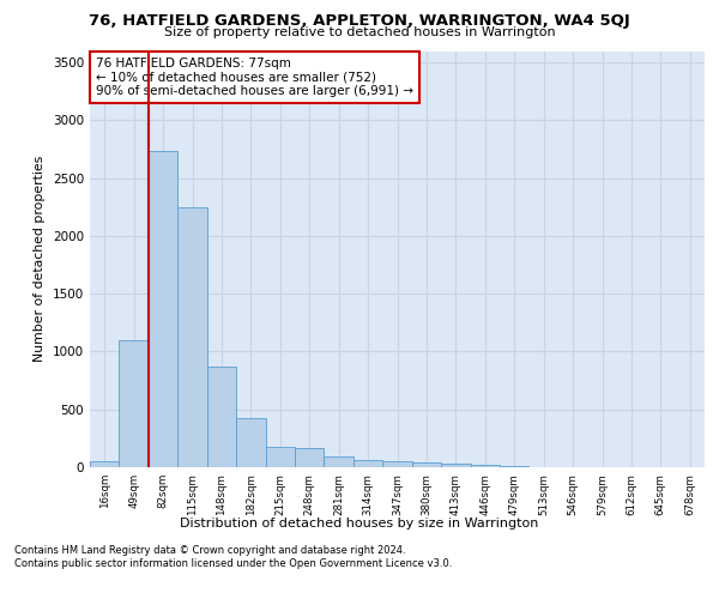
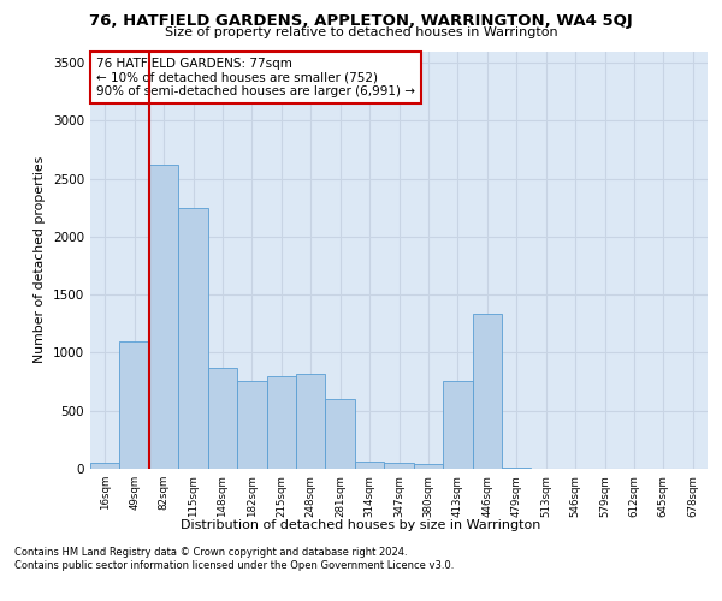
82sqm: 2730 -> 2620
182sqm: 420 -> 760
215sqm: 180 -> 800
248sqm: 170 -> 820
281sqm: 100 -> 600
413sqm: 30 -> 760
446sqm: 20 -> 1340
